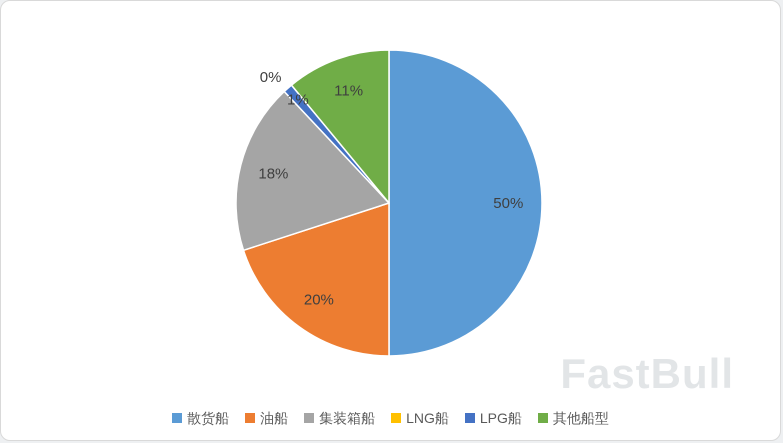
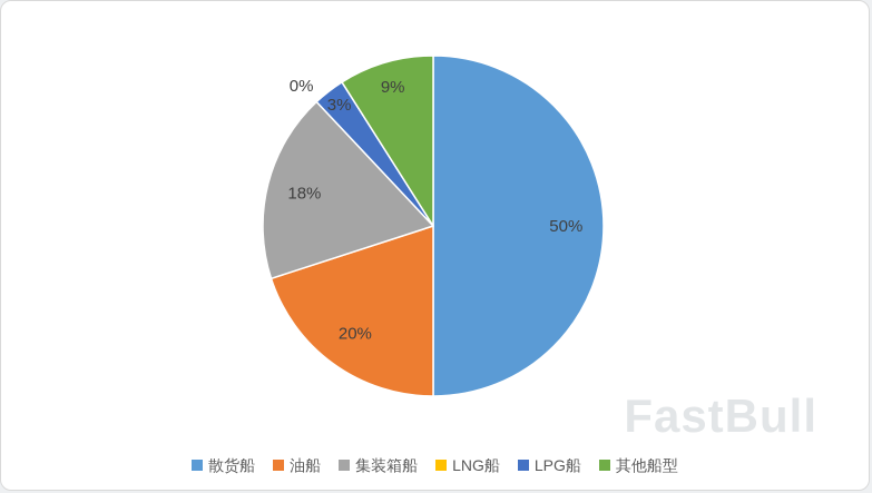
LPG船: 1% -> 3%
其他船型: 11% -> 9%
